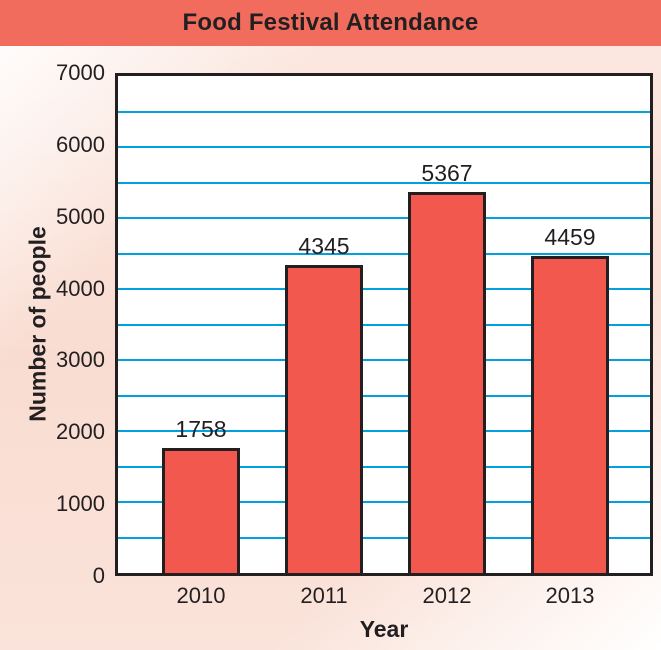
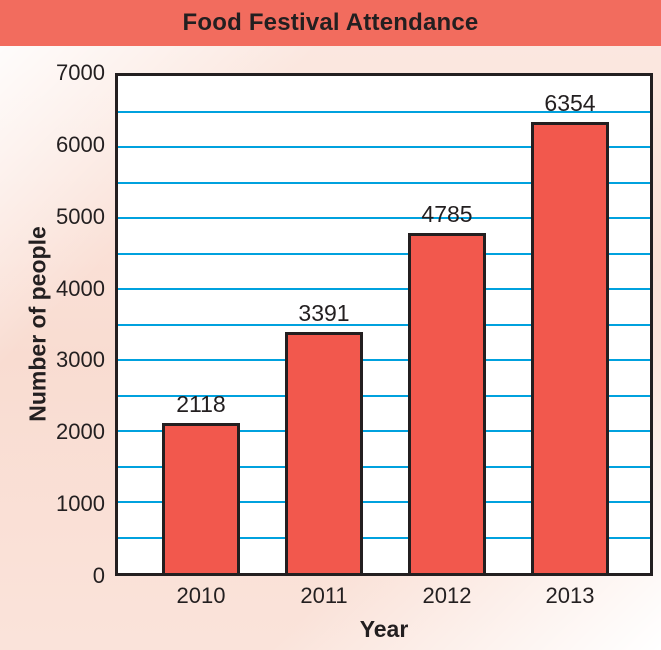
2010: 1758 -> 2118
2011: 4345 -> 3391
2012: 5367 -> 4785
2013: 4459 -> 6354
